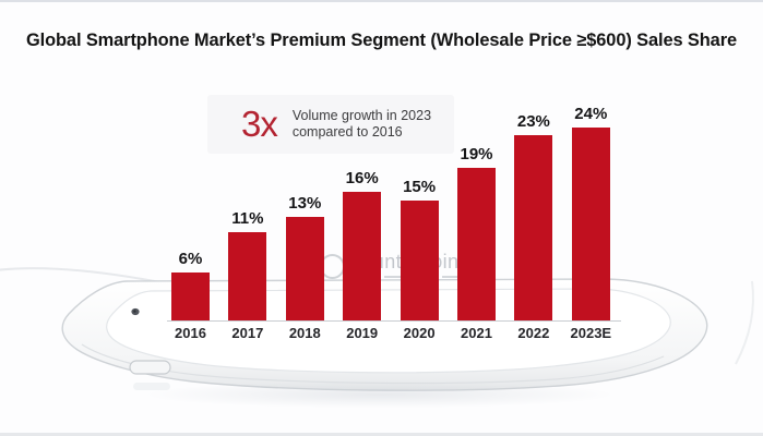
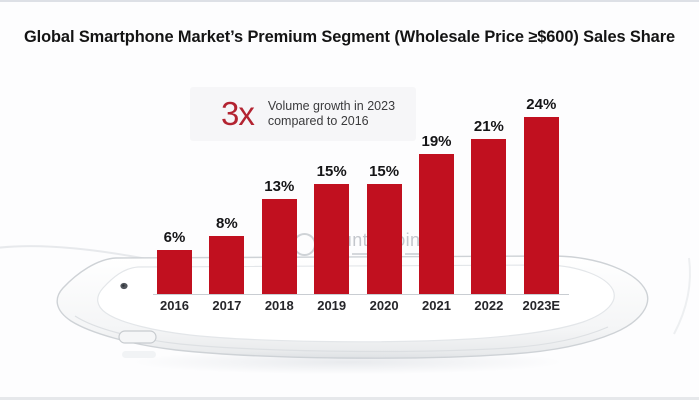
2017: 11% -> 8%
2019: 16% -> 15%
2022: 23% -> 21%
